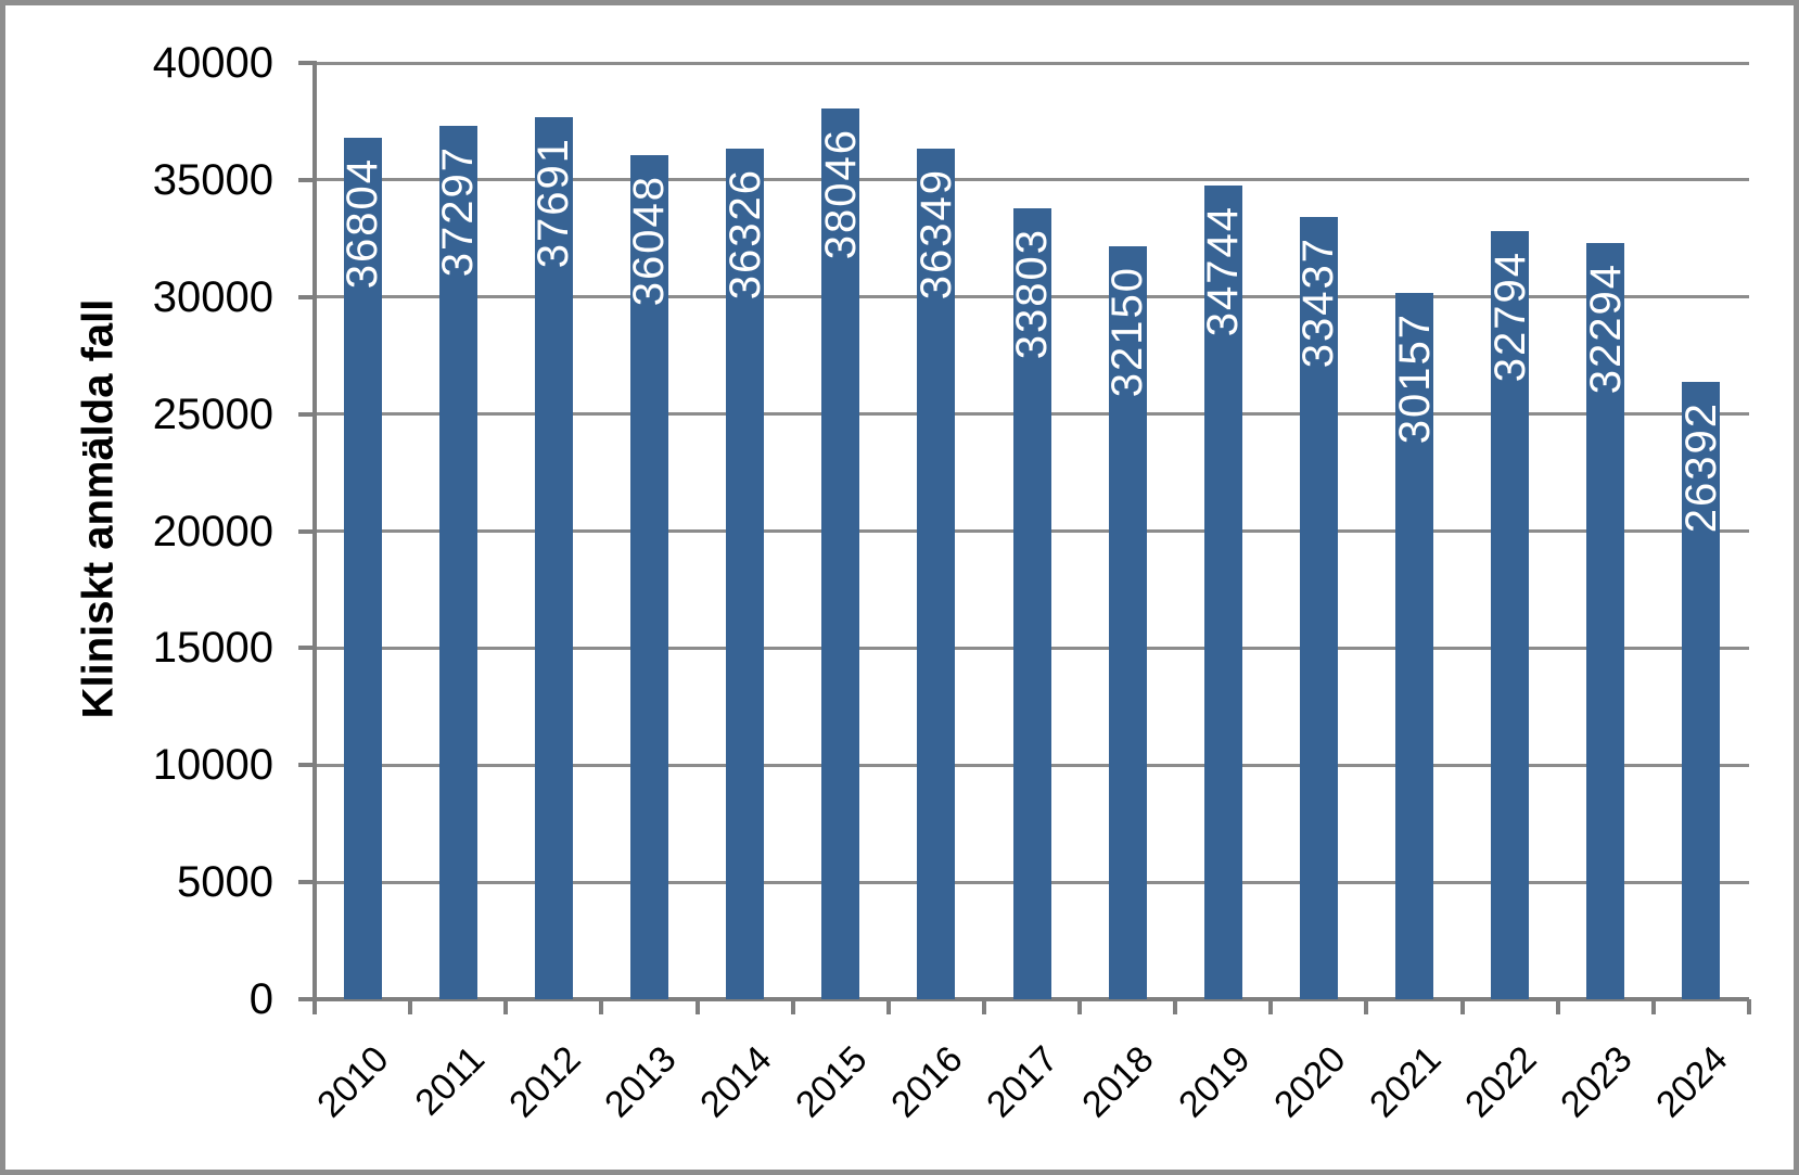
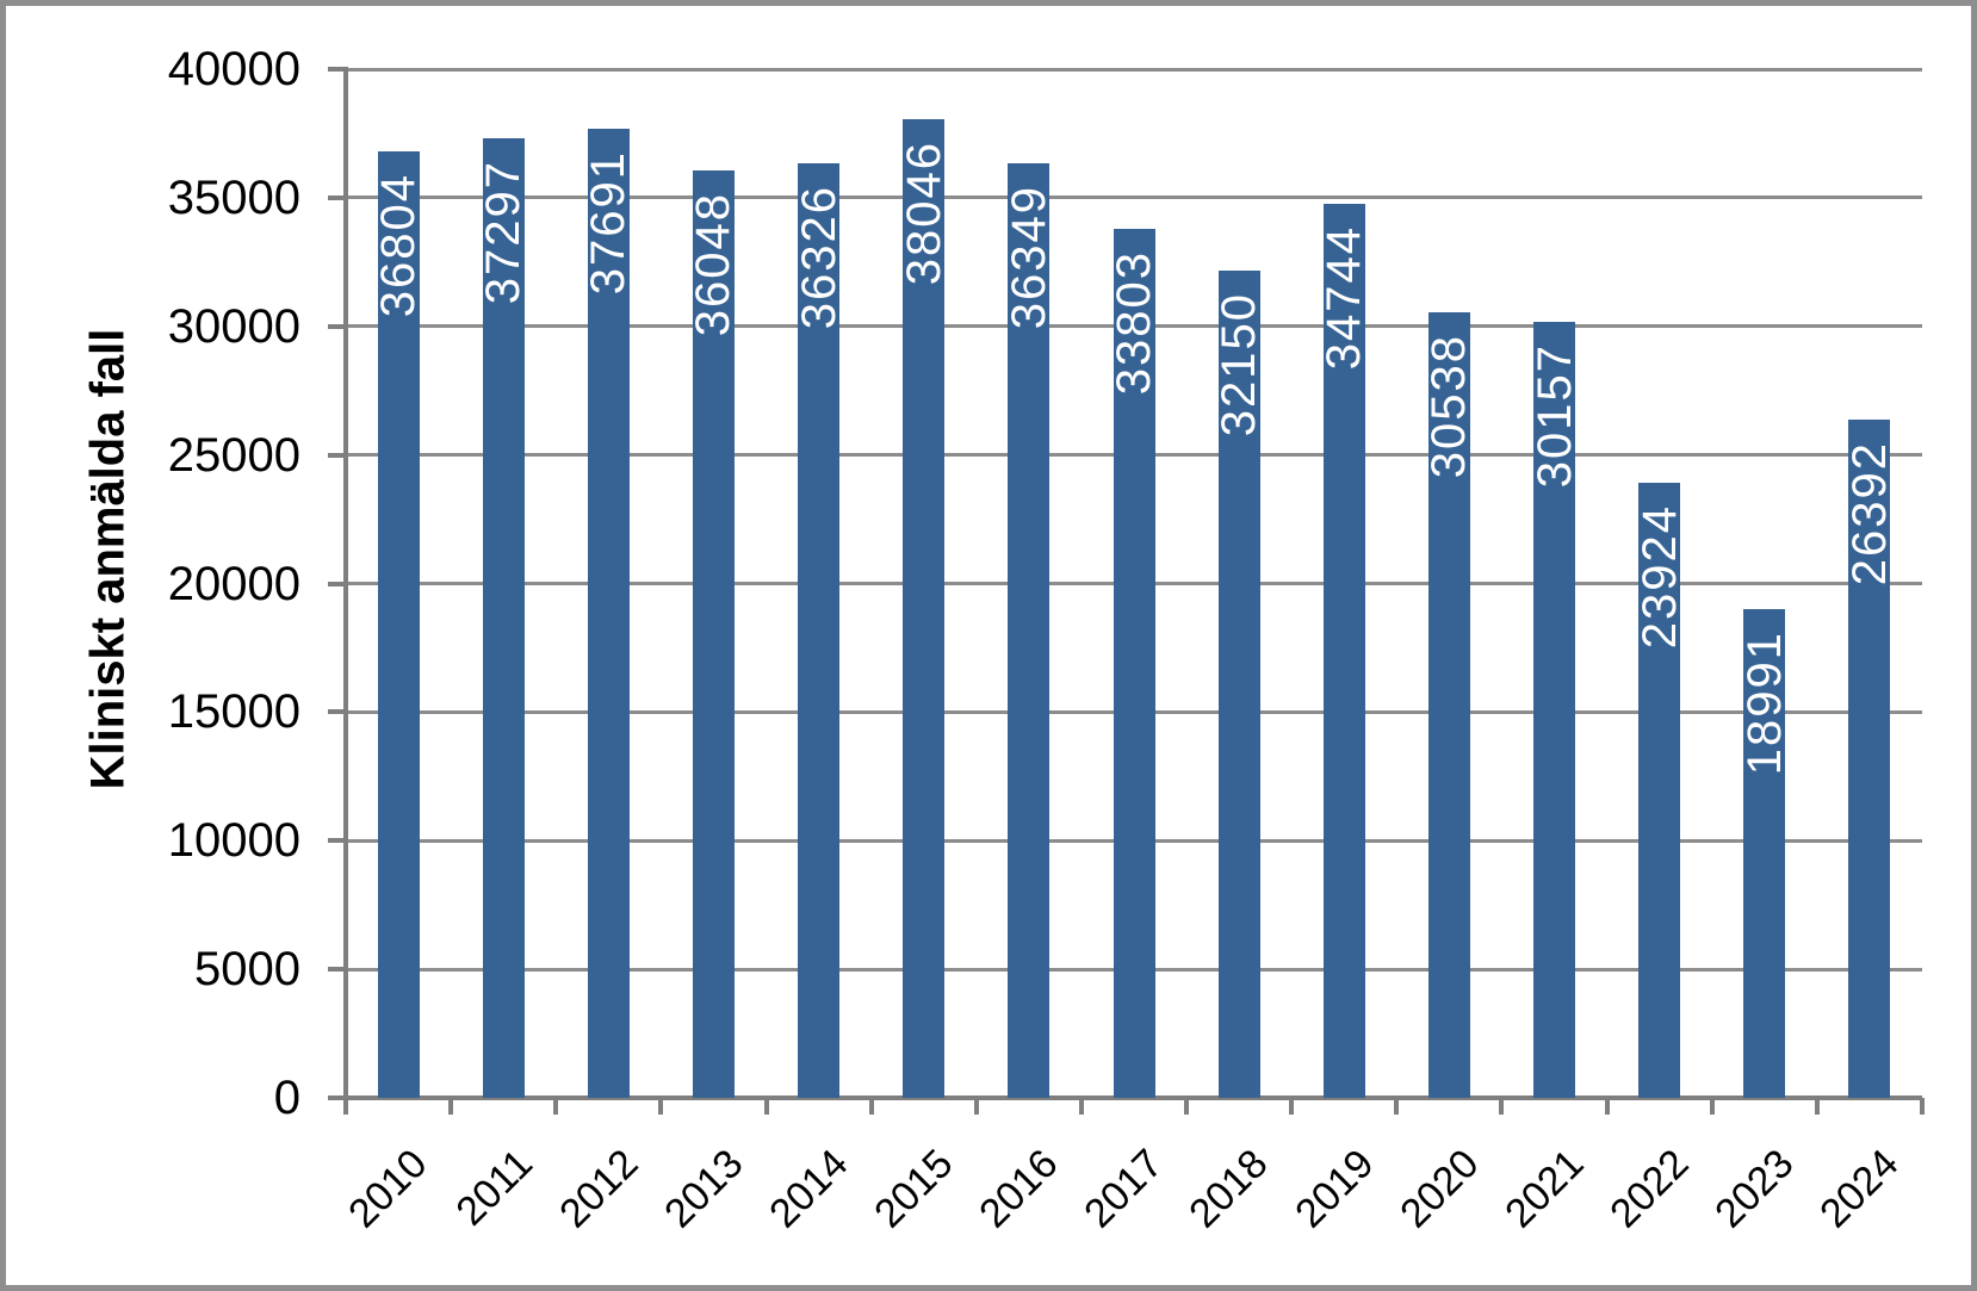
2020: 33437 -> 30538
2022: 32794 -> 23924
2023: 32294 -> 18991
